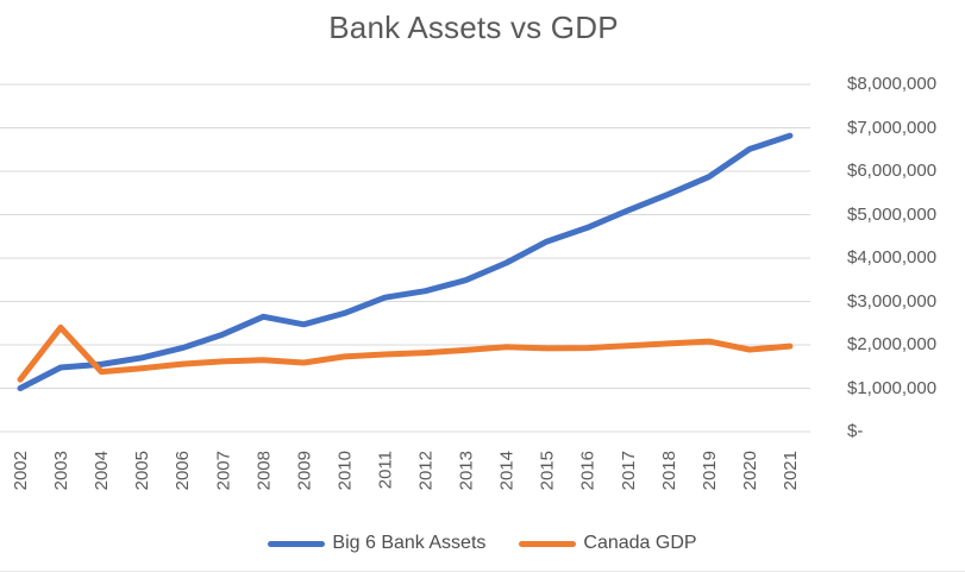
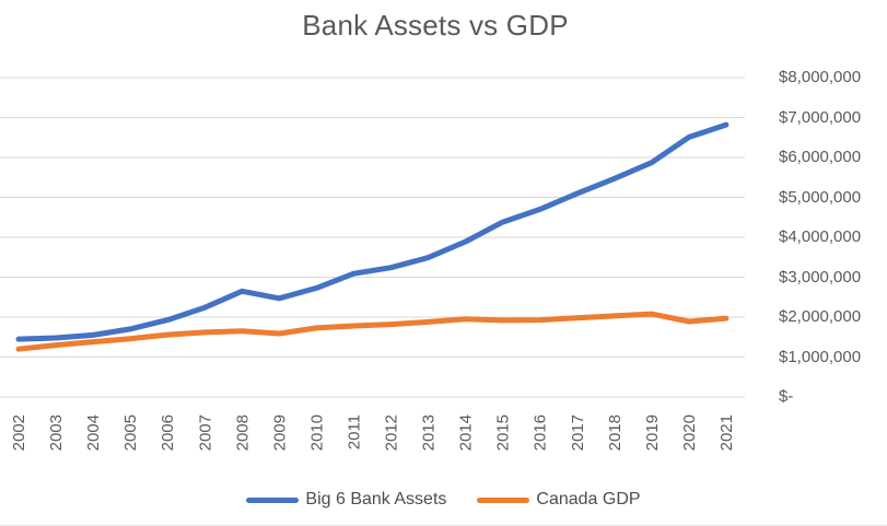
Big 6 Bank Assets/2002: $1000000 -> $1400000
Canada GDP/2003: $2400000 -> $1300000
